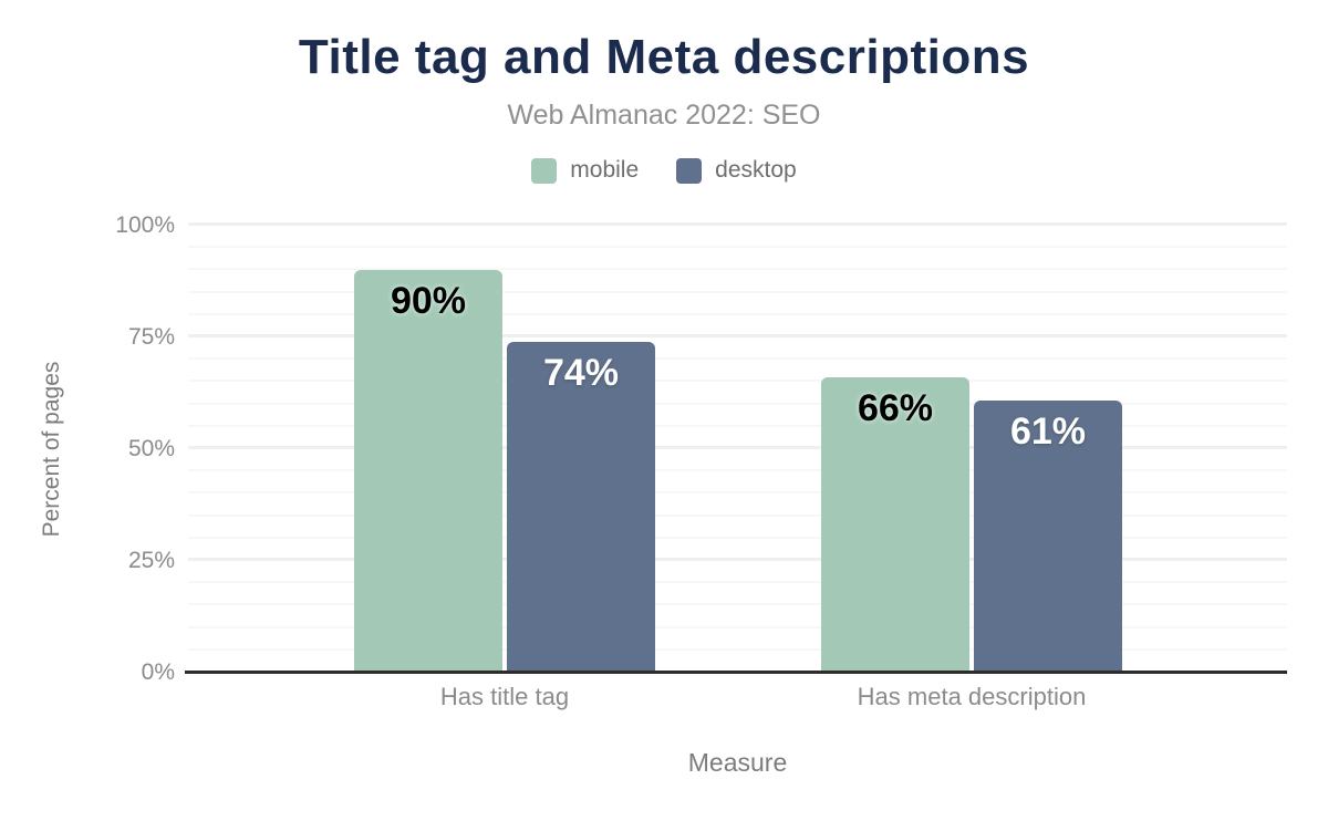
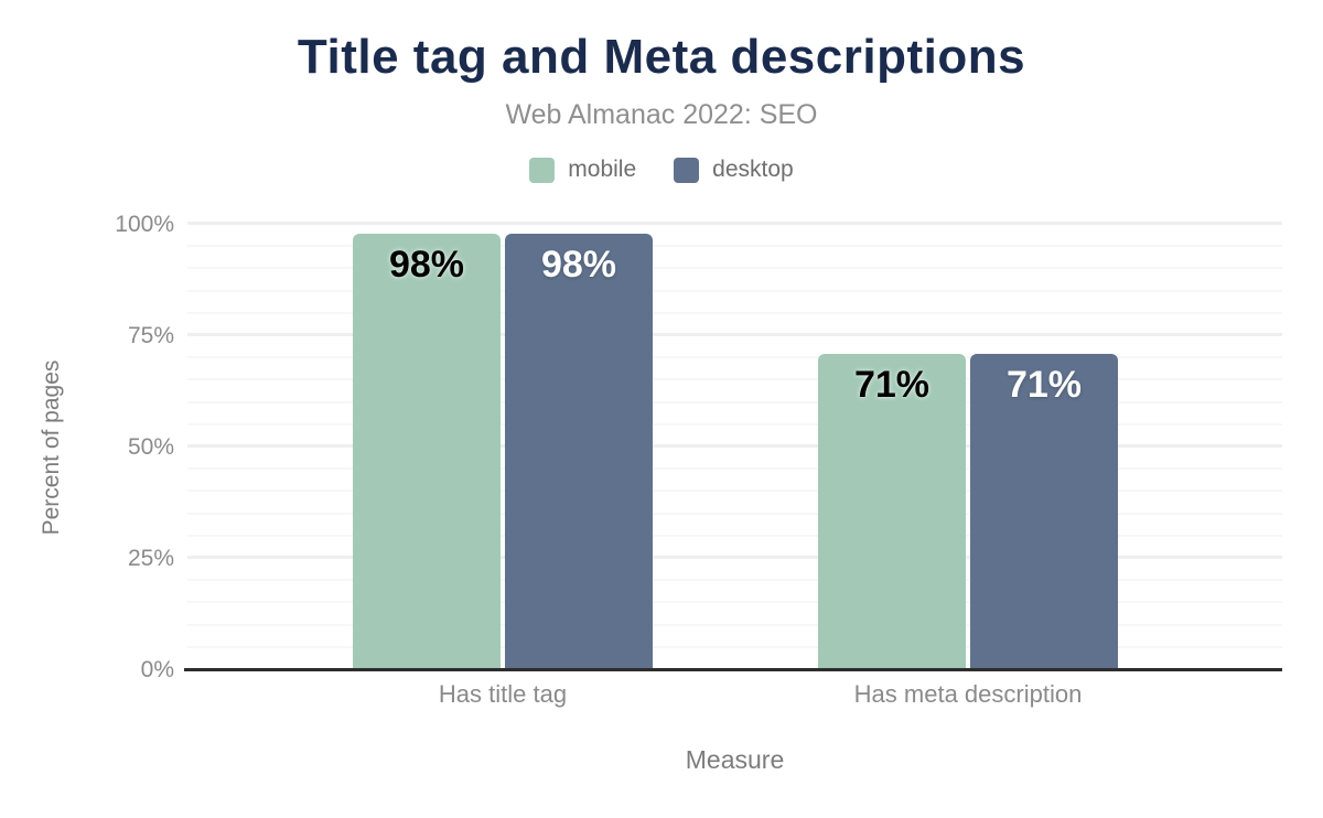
mobile/Has title tag: 90% -> 98%
desktop/Has title tag: 74% -> 98%
mobile/Has meta description: 66% -> 71%
desktop/Has meta description: 61% -> 71%
